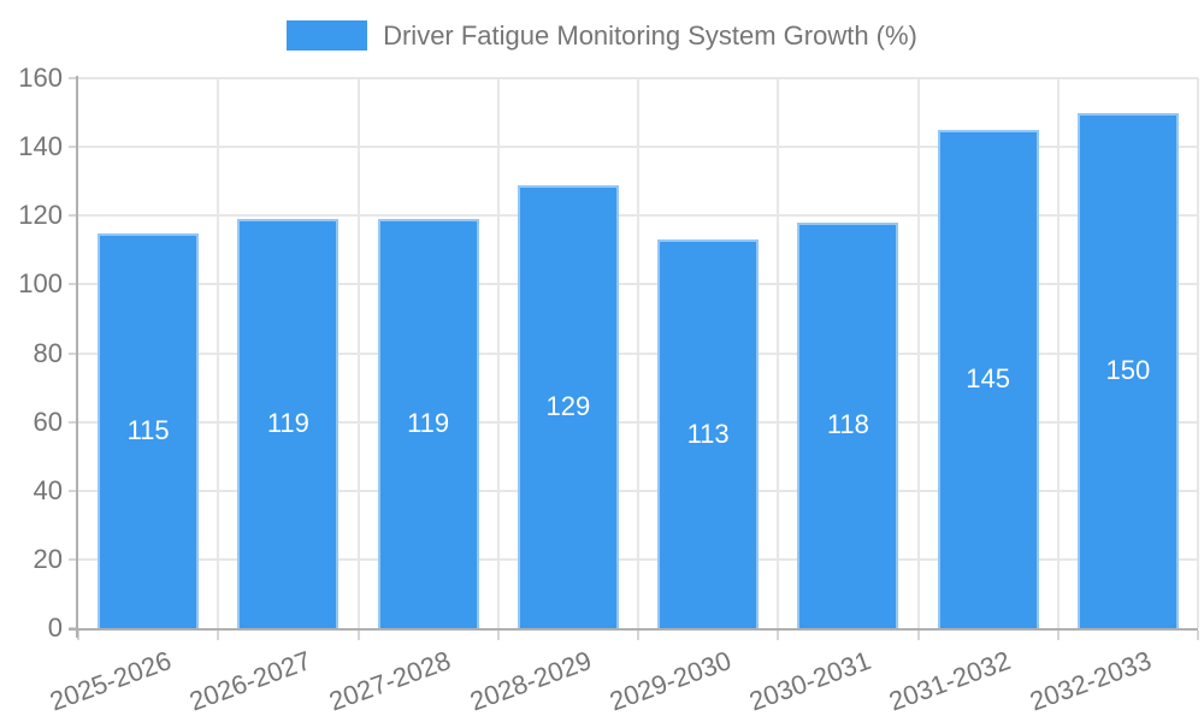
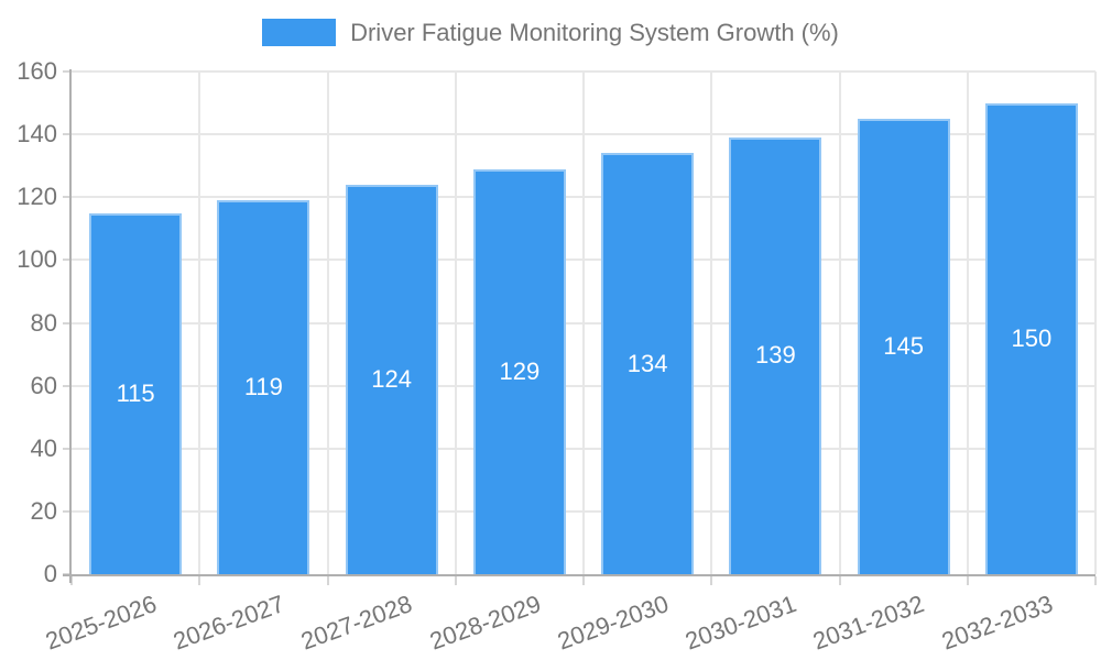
2027-2028: 119 -> 124
2029-2030: 113 -> 134
2030-2031: 118 -> 139
